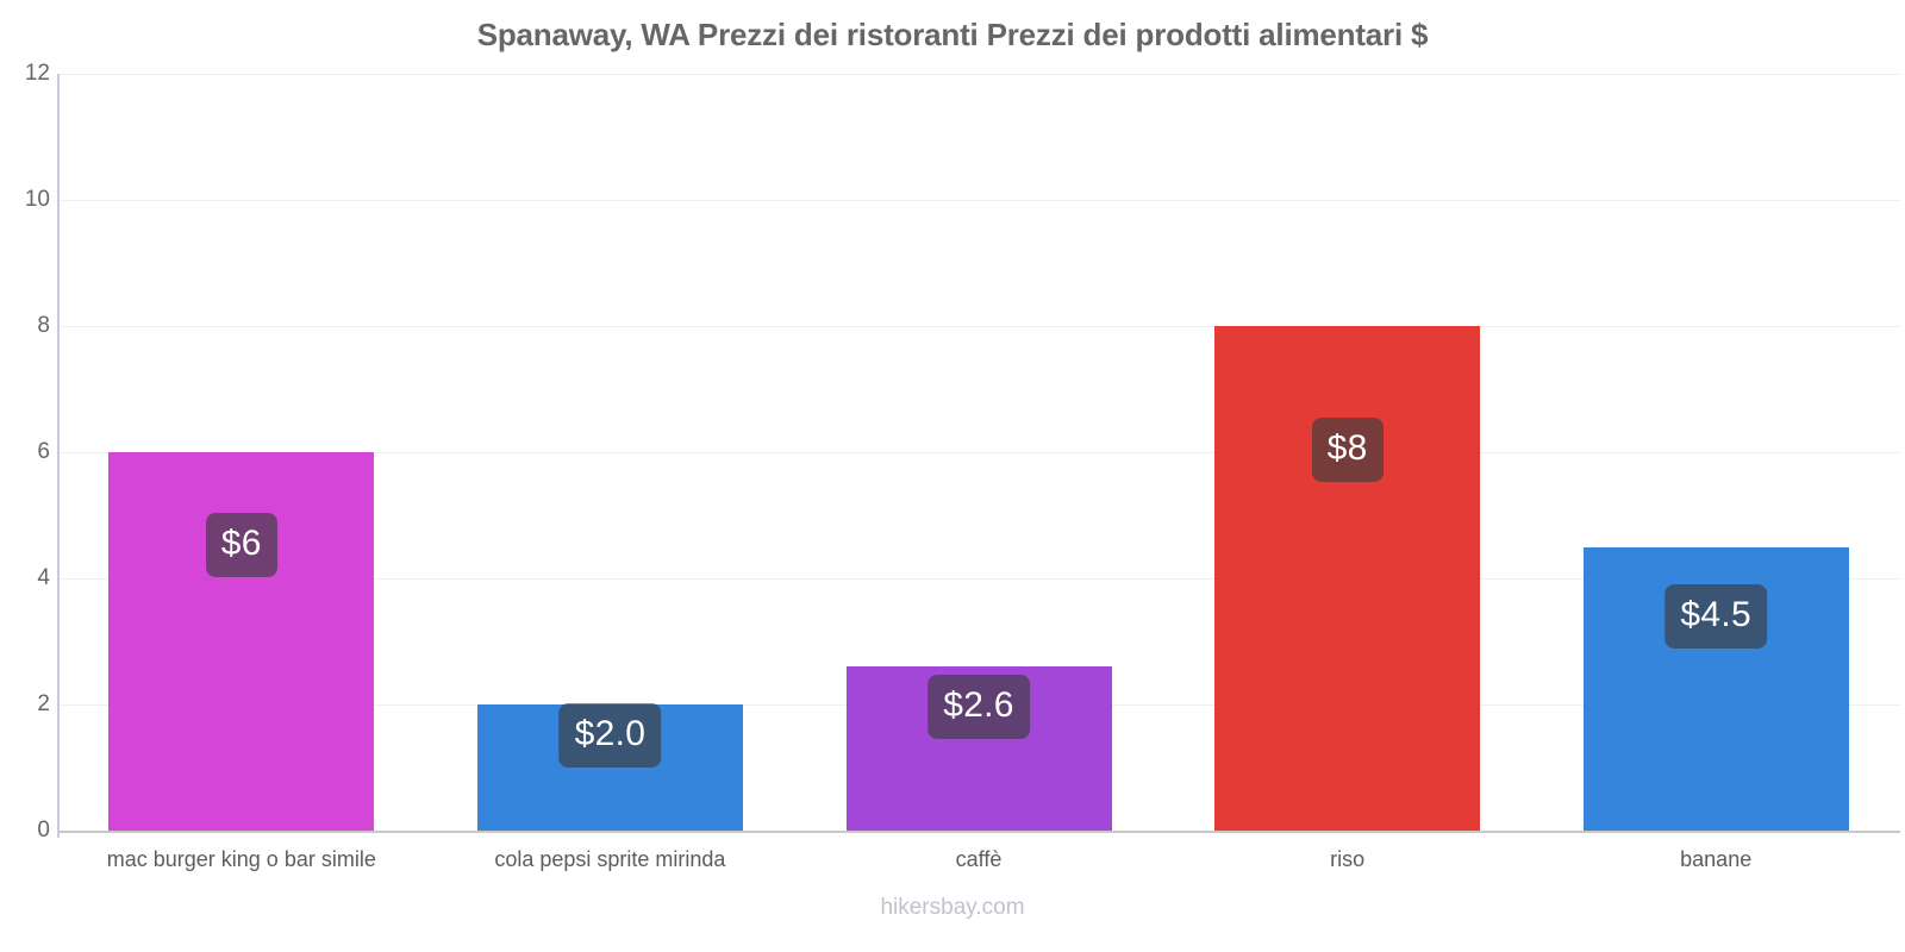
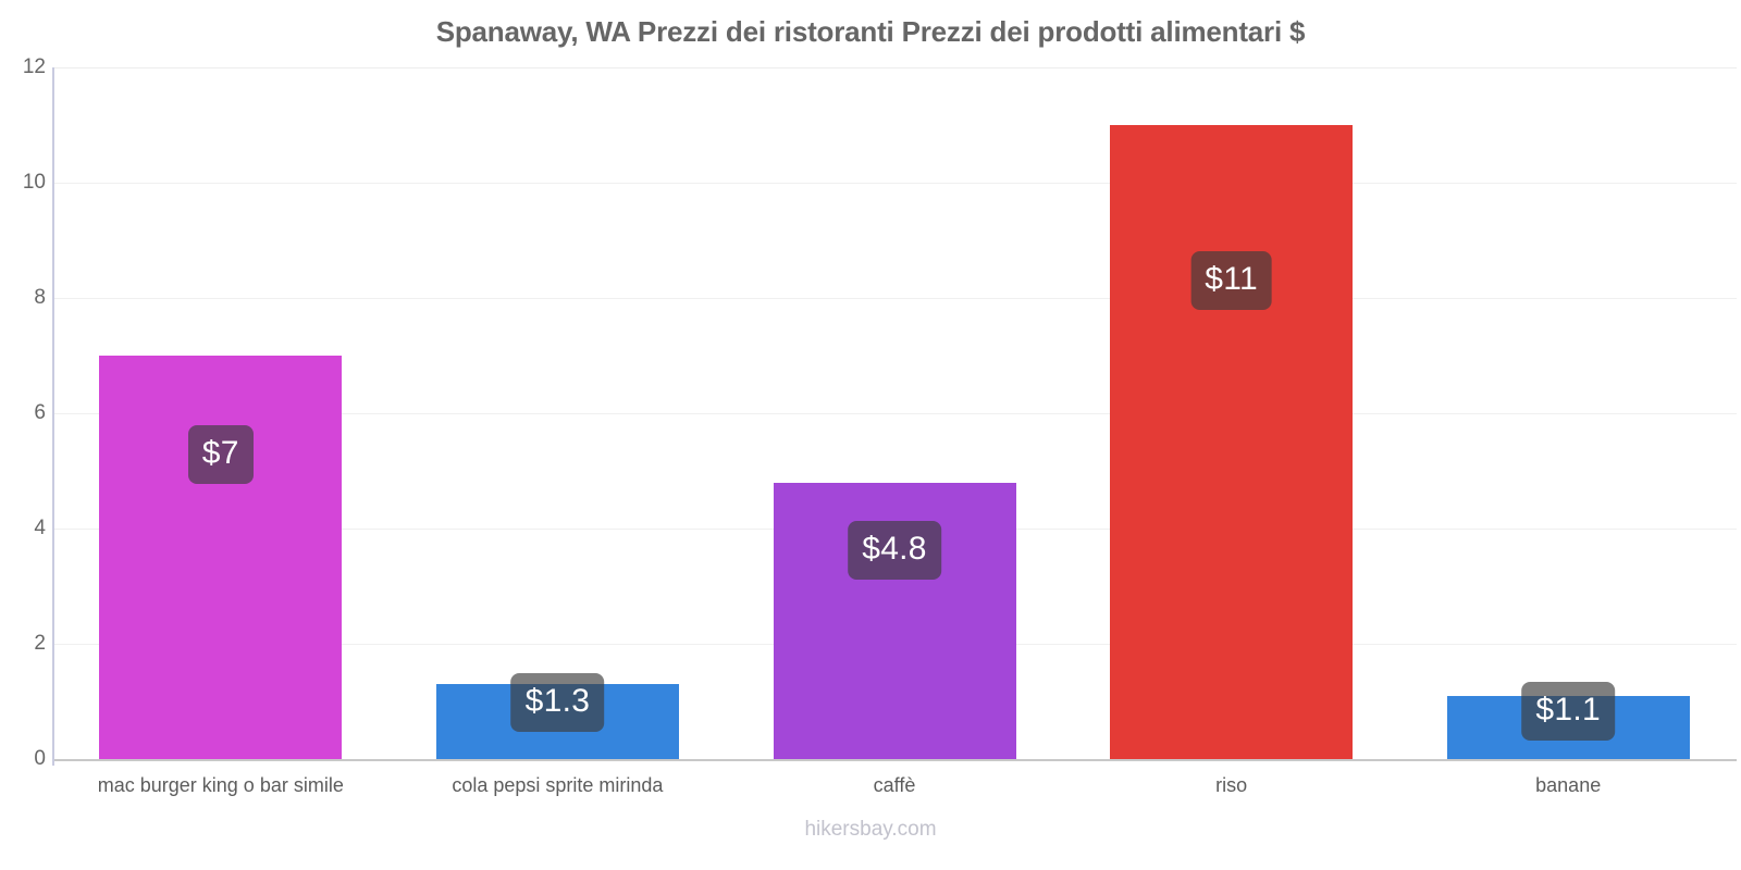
mac burger king o bar simile: $6 -> $7
cola pepsi sprite mirinda: $2.0 -> $1.3
caffè: $2.6 -> $4.8
riso: $8 -> $11
banane: $4.5 -> $1.1
